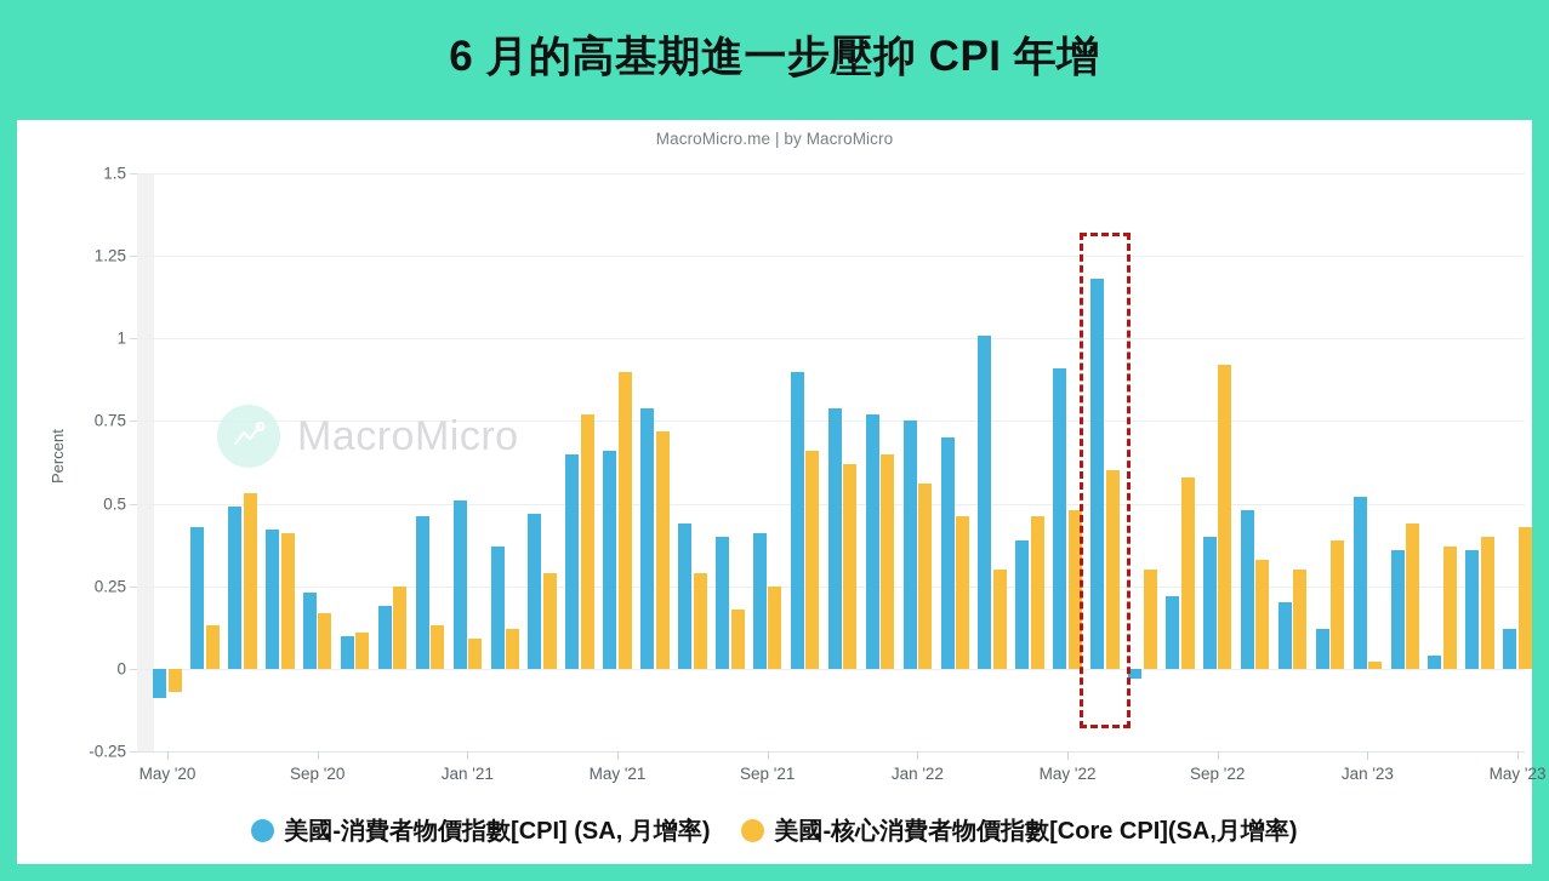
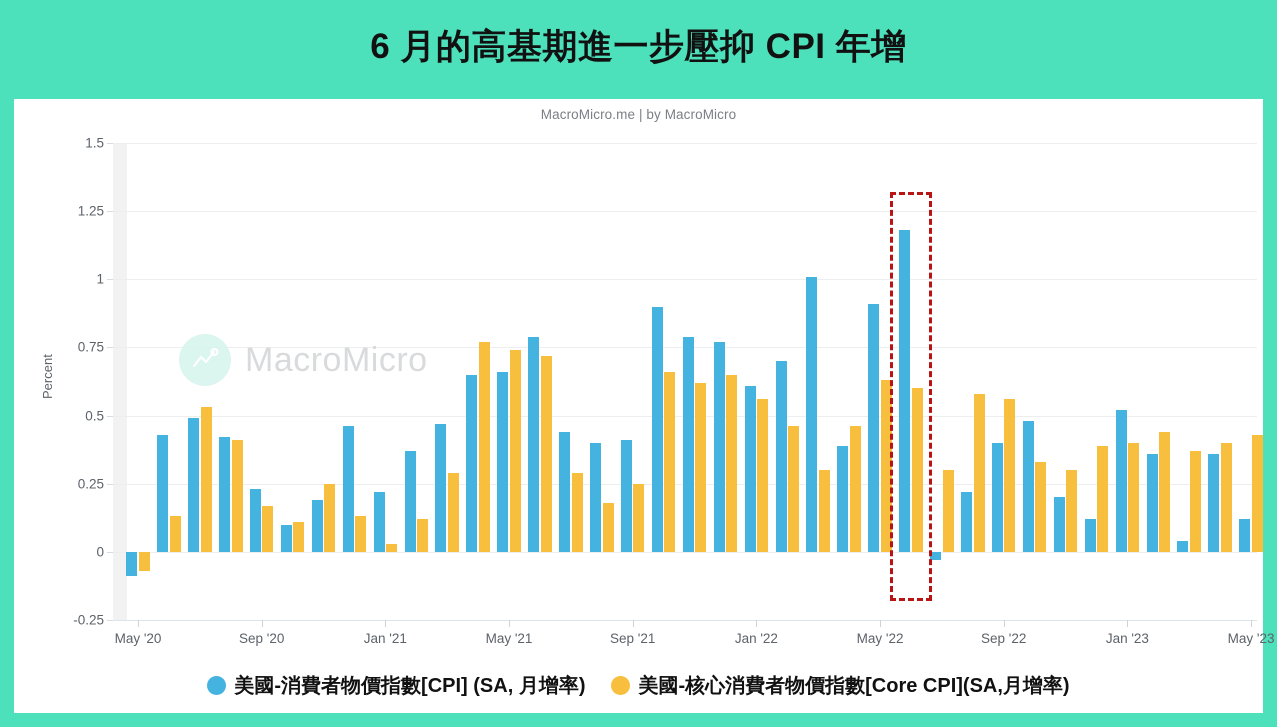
美國-消費者物價指數[CPI] (SA, 月增率)/Jan '21: 0.51 -> 0.22
美國-核心消費者物價指數[Core CPI](SA,月增率)/Jan '21: 0.09 -> 0.03
美國-核心消費者物價指數[Core CPI](SA,月增率)/May '21: 0.90 -> 0.74
美國-消費者物價指數[CPI] (SA, 月增率)/Jan '22: 0.75 -> 0.61
美國-核心消費者物價指數[Core CPI](SA,月增率)/May '22: 0.48 -> 0.63
美國-核心消費者物價指數[Core CPI](SA,月增率)/Sep '22: 0.92 -> 0.56
美國-核心消費者物價指數[Core CPI](SA,月增率)/Jan '23: 0.02 -> 0.40
